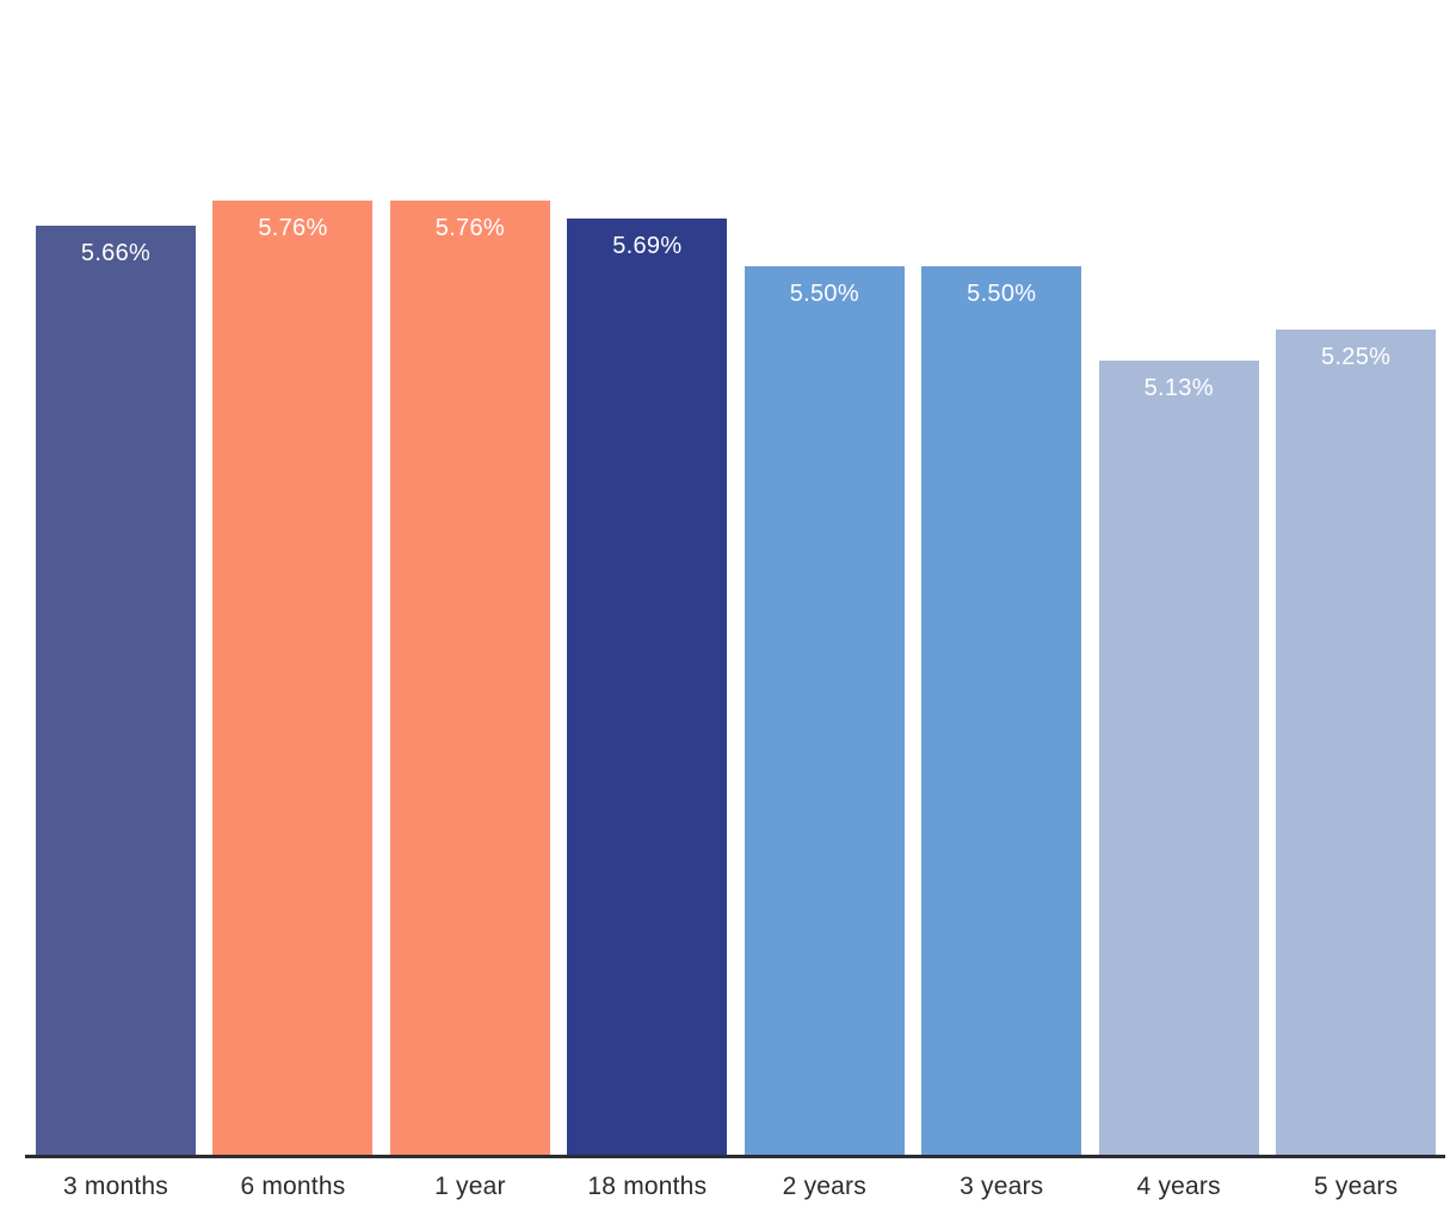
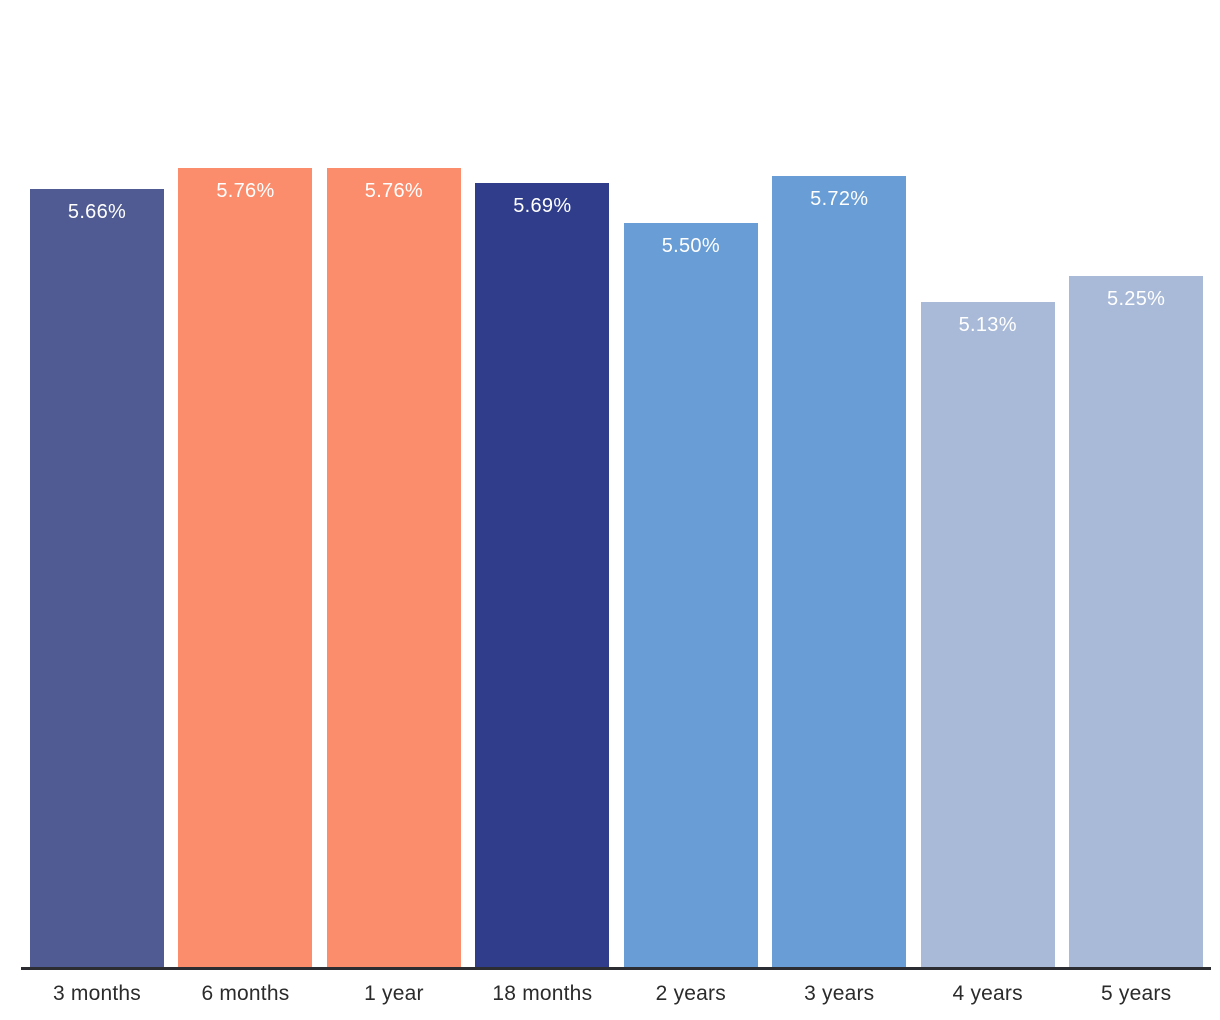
3 years: 5.50% -> 5.72%
